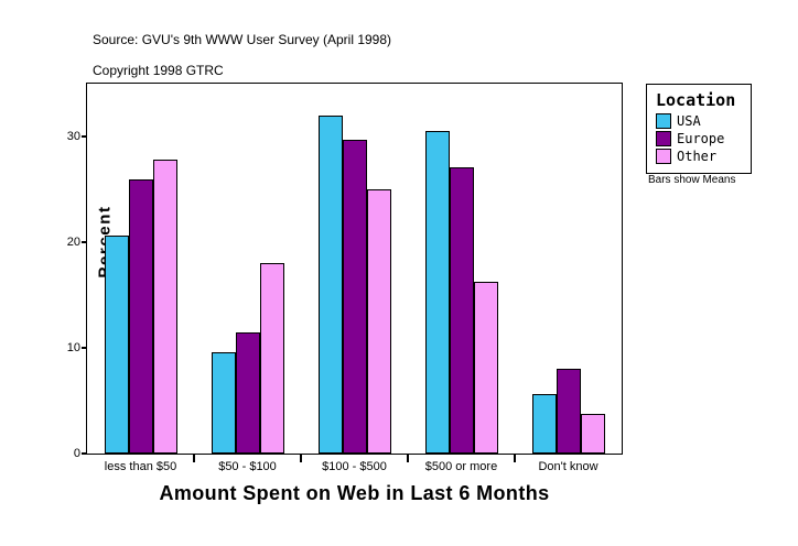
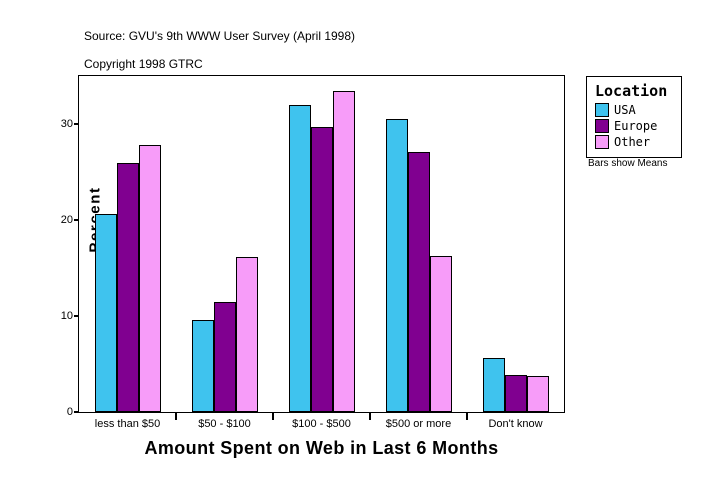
Other/$50 - $100: 18 -> 16
Other/$100 - $500: 25 -> 33
Europe/Don't know: 8 -> 4
